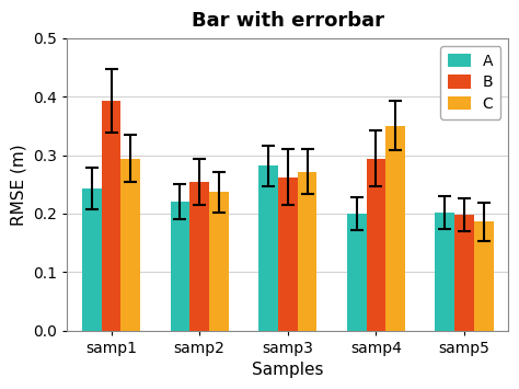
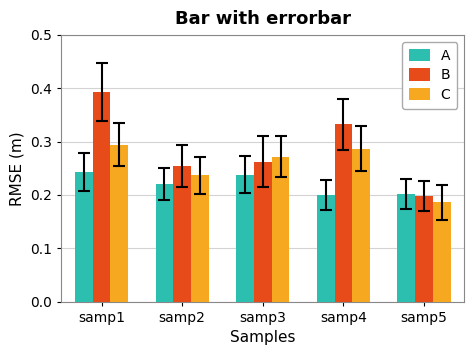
A/samp3: 0.282 -> 0.238
B/samp4: 0.294 -> 0.332
C/samp4: 0.350 -> 0.287
